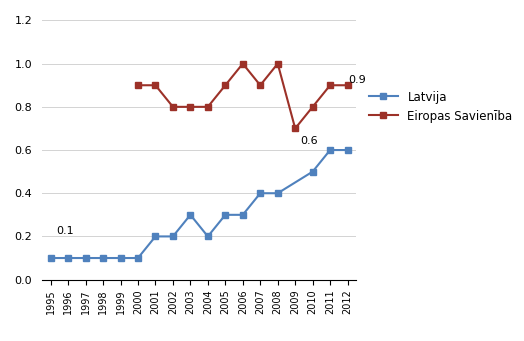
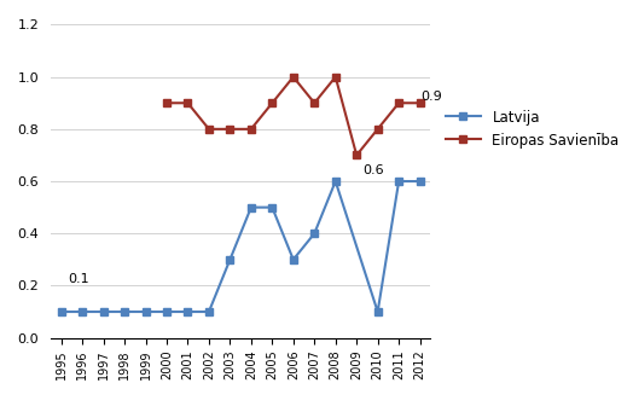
Latvija/2001: 0.2 -> 0.1
Latvija/2002: 0.2 -> 0.1
Latvija/2004: 0.2 -> 0.5
Latvija/2005: 0.3 -> 0.5
Latvija/2008: 0.4 -> 0.6
Latvija/2010: 0.5 -> 0.1
